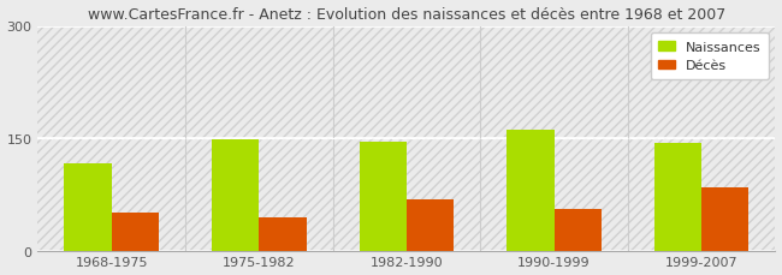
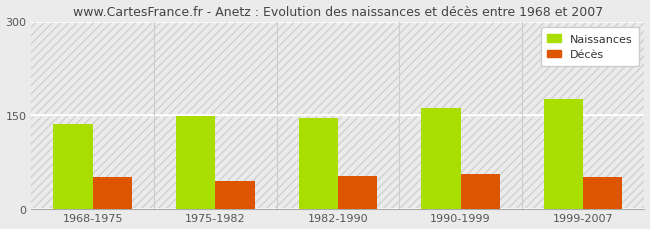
Naissances/1968-1975: 116 -> 135
Décès/1982-1990: 68 -> 52
Naissances/1999-2007: 144 -> 176
Décès/1999-2007: 84 -> 50
